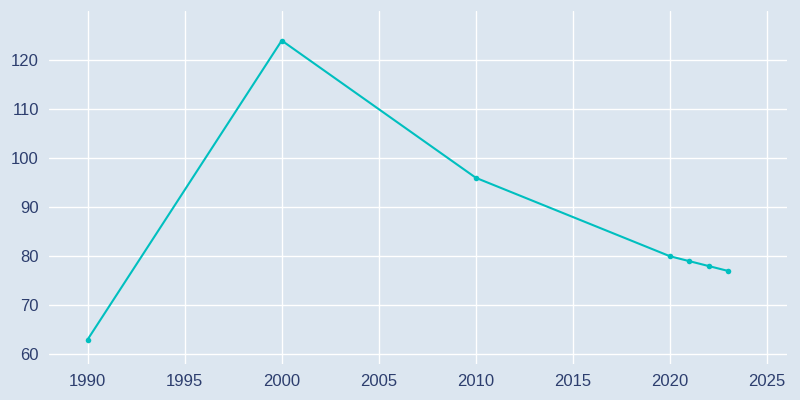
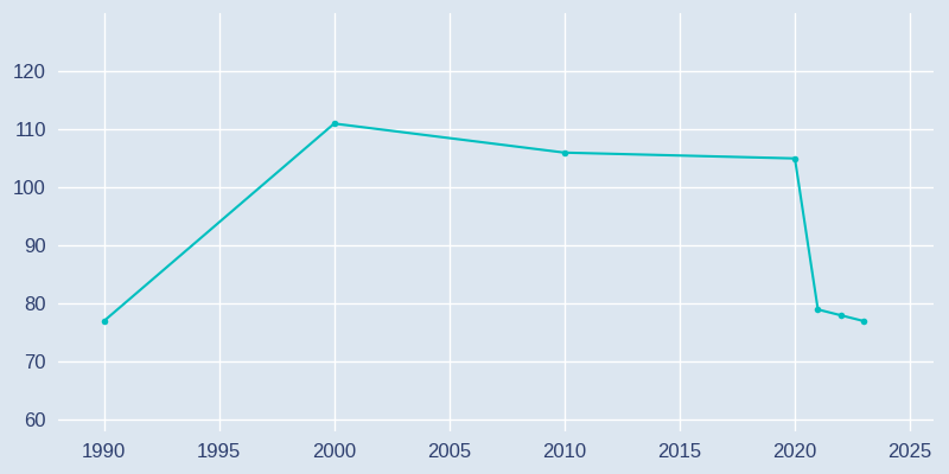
1990: 63 -> 77
2000: 124 -> 111
2010: 96 -> 106
2020: 80 -> 105
